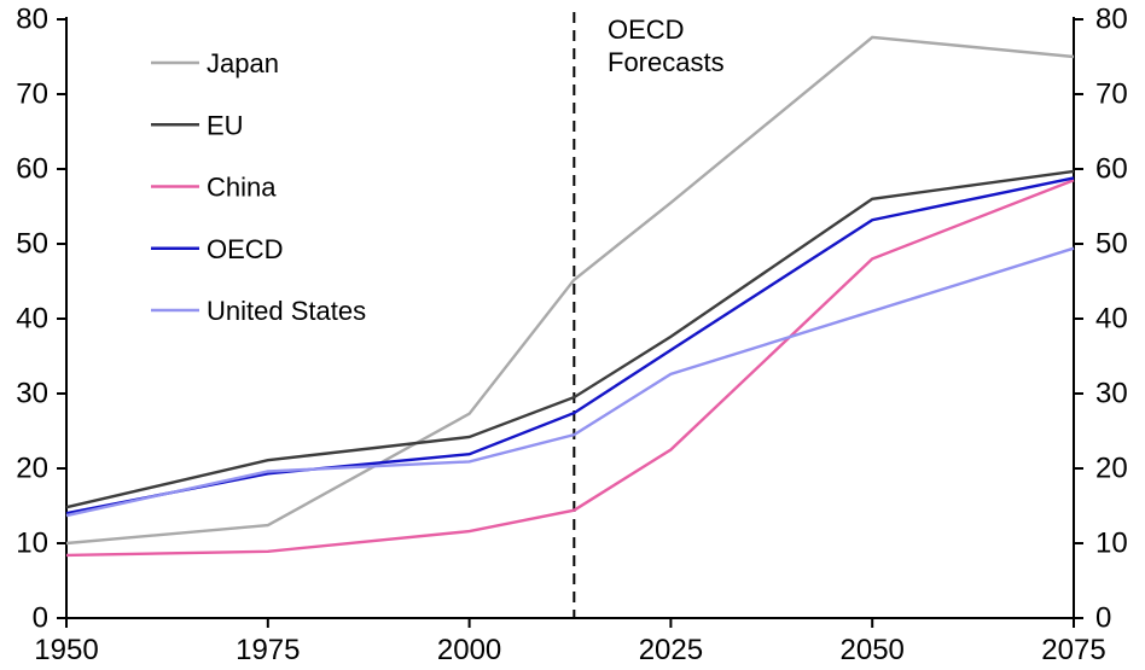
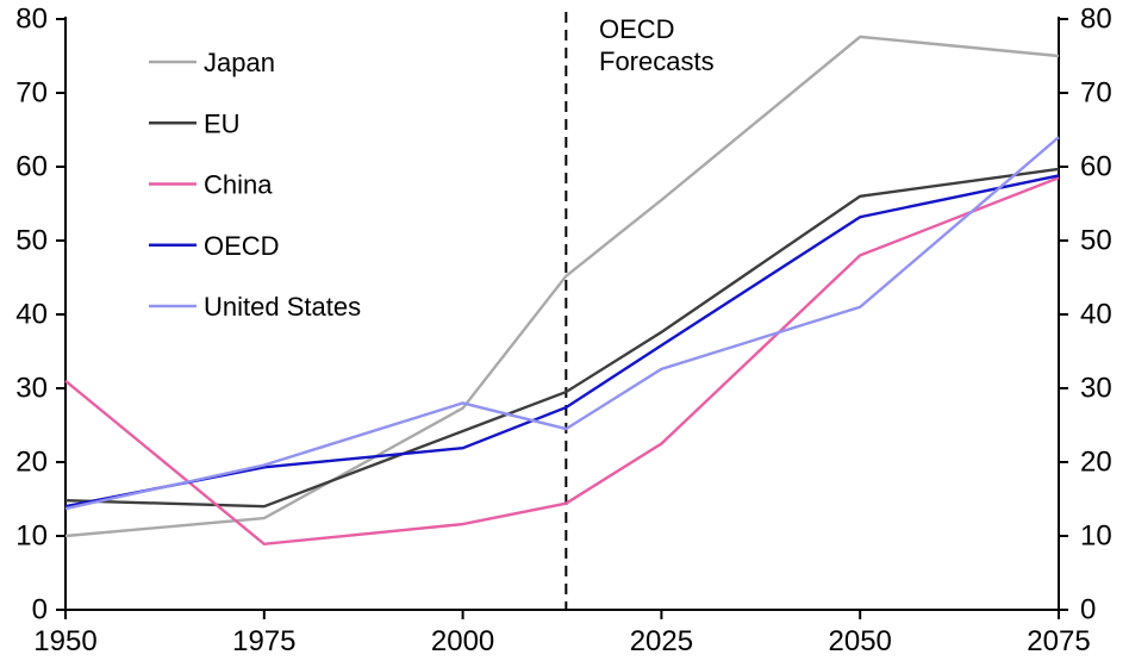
China/1950: 8 -> 31
EU/1975: 21 -> 14
United States/2000: 21 -> 28
United States/2075: 49 -> 64
